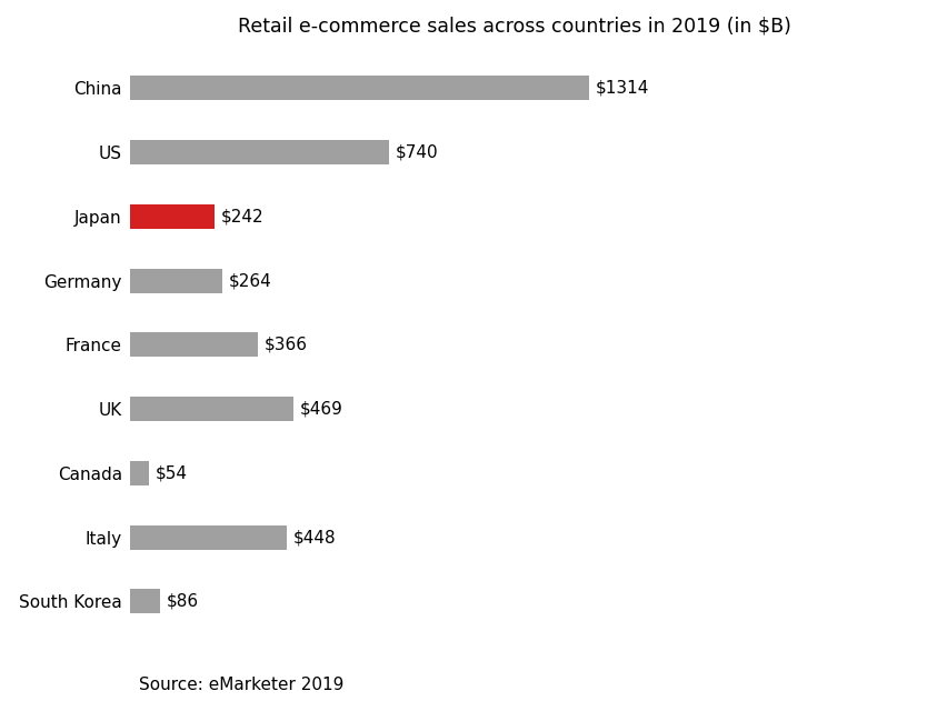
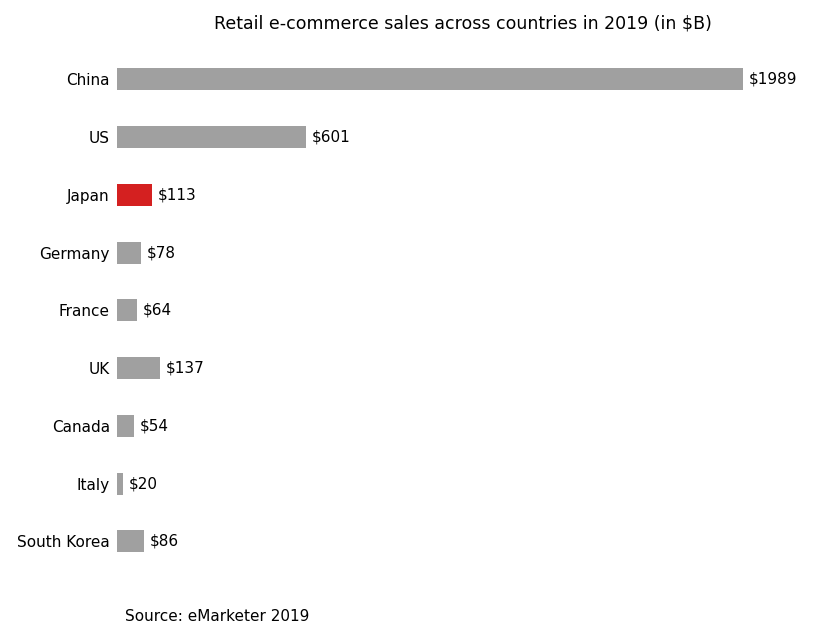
China: $1314 -> $1989
US: $740 -> $601
Japan: $242 -> $113
Germany: $264 -> $78
France: $366 -> $64
UK: $469 -> $137
Italy: $448 -> $20
